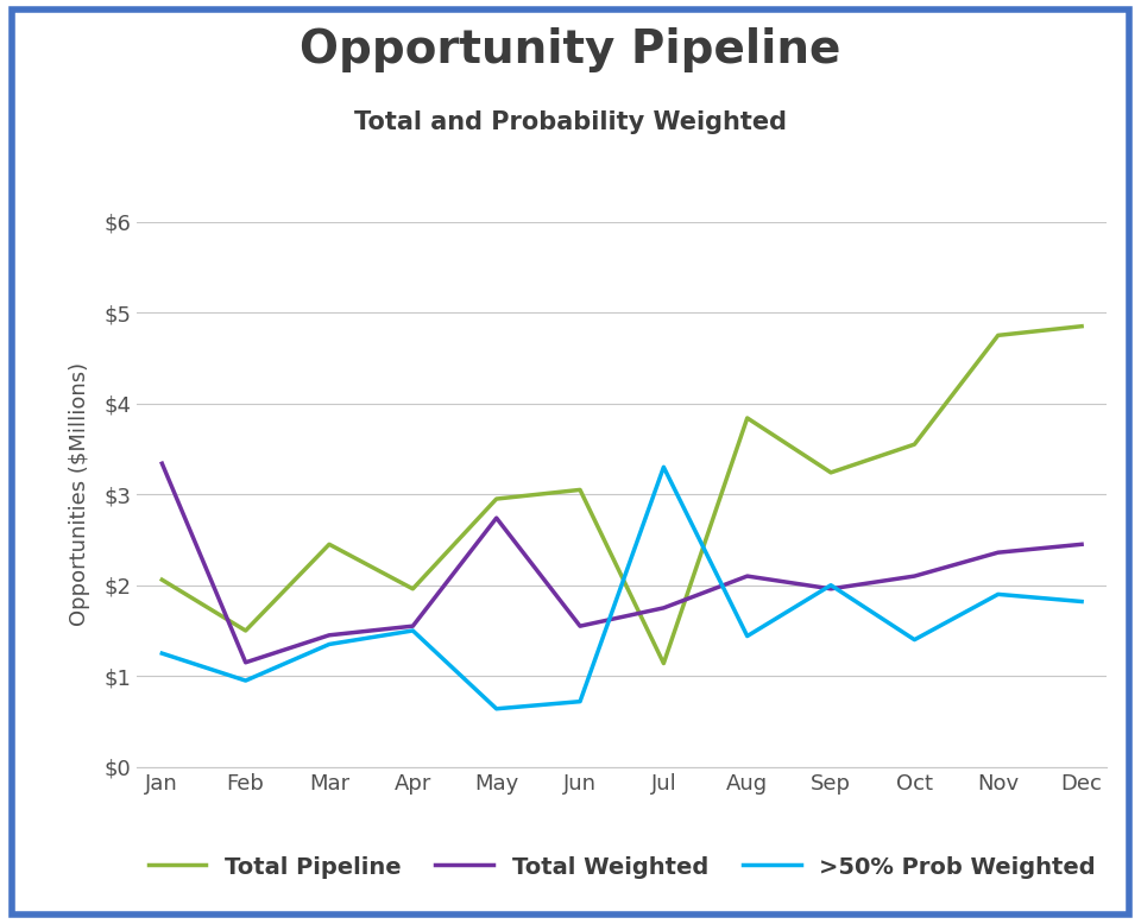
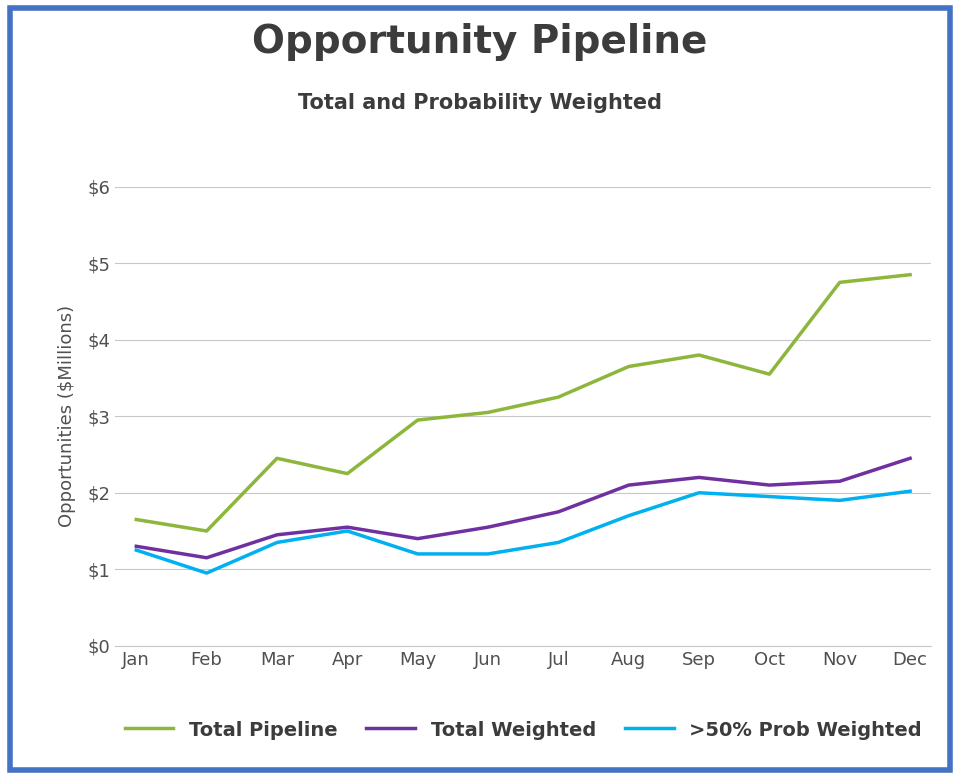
Total Pipeline/Jan: $2.06 -> $1.65
Total Weighted/Jan: $3.34 -> $1.30
Total Pipeline/Apr: $1.96 -> $2.25
Total Weighted/May: $2.74 -> $1.40
>50% Prob Weighted/May: $0.64 -> $1.20
>50% Prob Weighted/Jun: $0.72 -> $1.20
Total Pipeline/Jul: $1.14 -> $3.25
>50% Prob Weighted/Jul: $3.30 -> $1.35
Total Pipeline/Aug: $3.84 -> $3.65
>50% Prob Weighted/Aug: $1.44 -> $1.70
Total Pipeline/Sep: $3.24 -> $3.80
Total Weighted/Sep: $1.96 -> $2.20
>50% Prob Weighted/Oct: $1.40 -> $1.95
Total Weighted/Nov: $2.36 -> $2.15
>50% Prob Weighted/Dec: $1.82 -> $2.02
